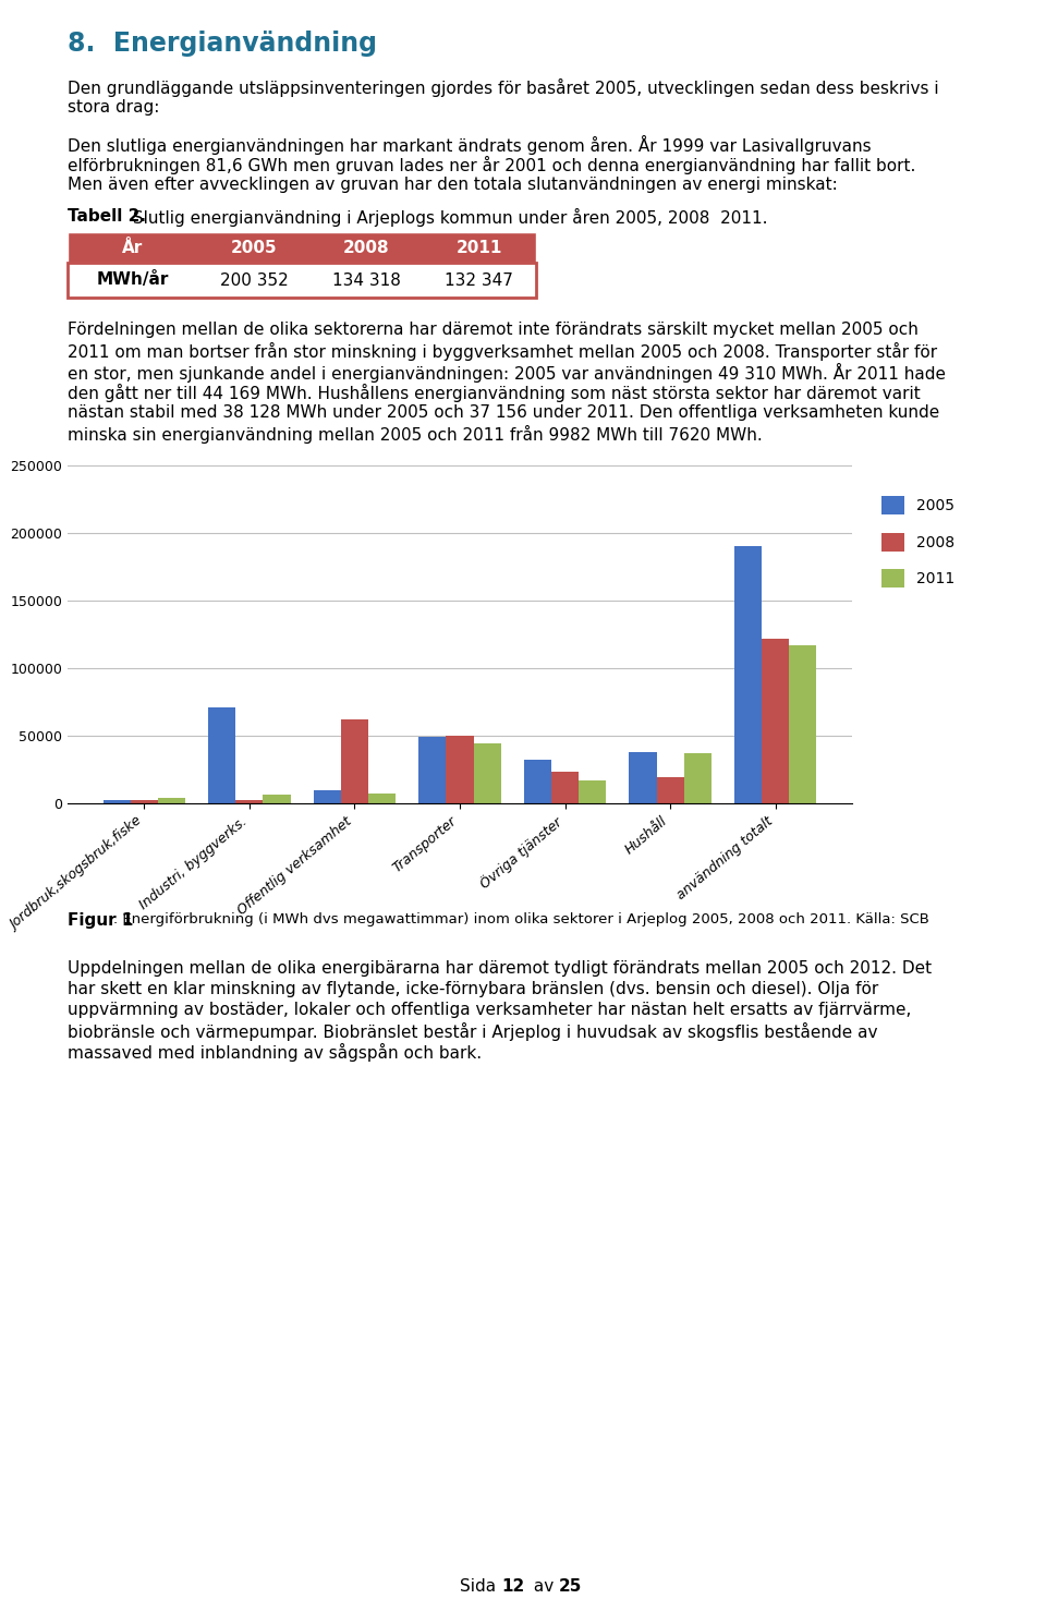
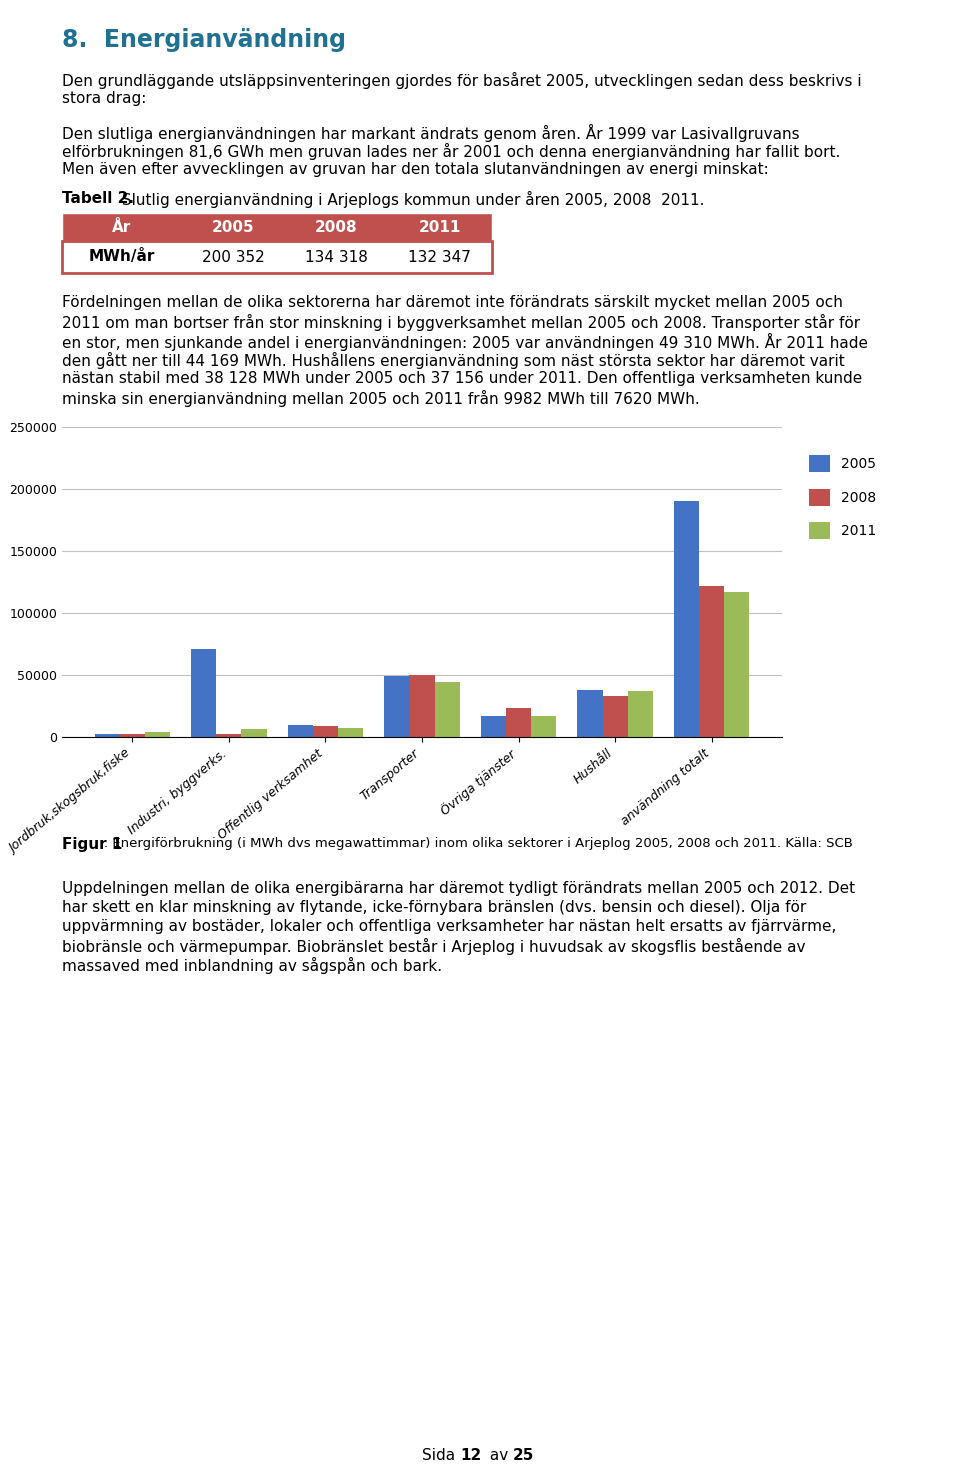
2008/Offentlig verksamhet: 62000 -> 9000
2005/Övriga tjänster: 32000 -> 17000
2008/Hushåll: 19000 -> 33000
